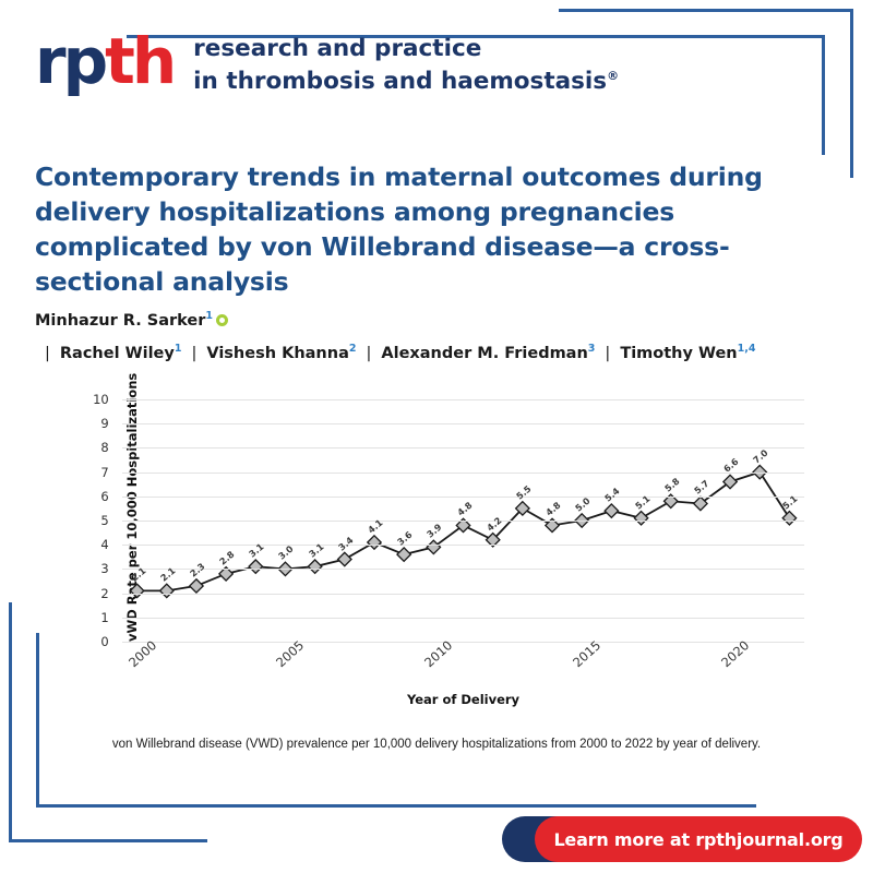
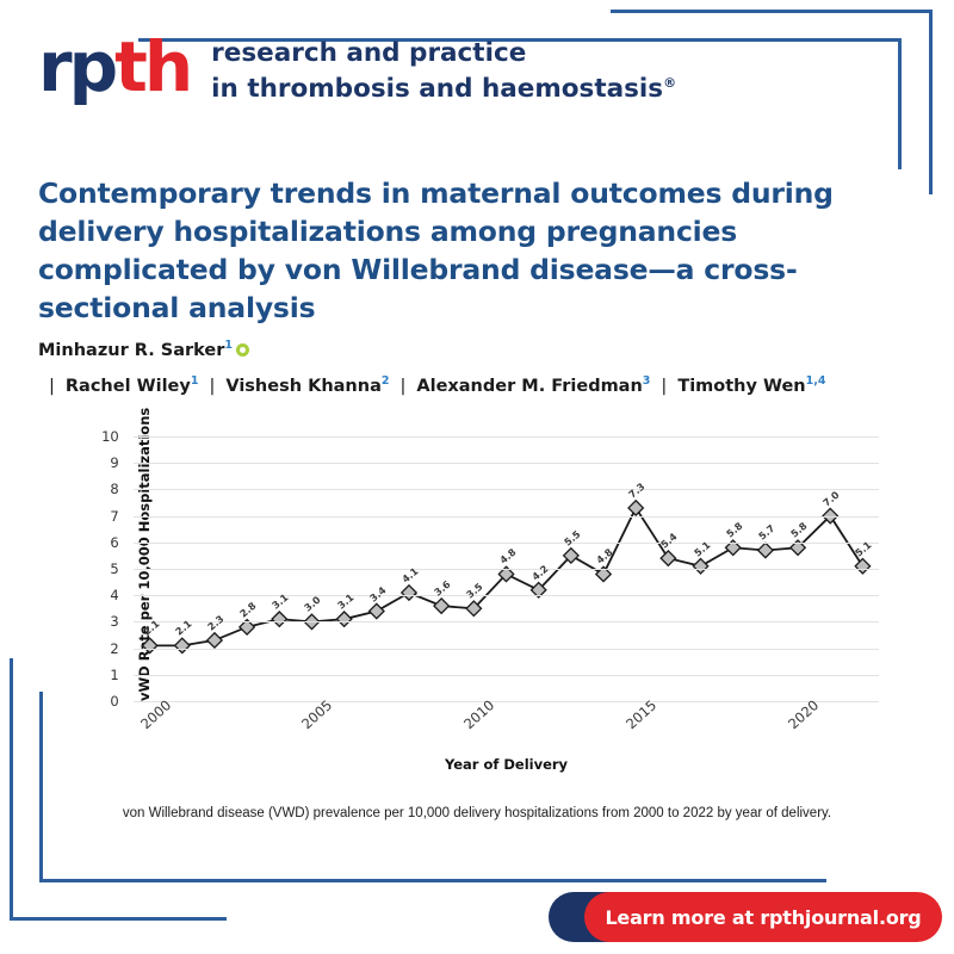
2010: 3.9 -> 3.5
2015: 5.0 -> 7.3
2020: 6.6 -> 5.8
